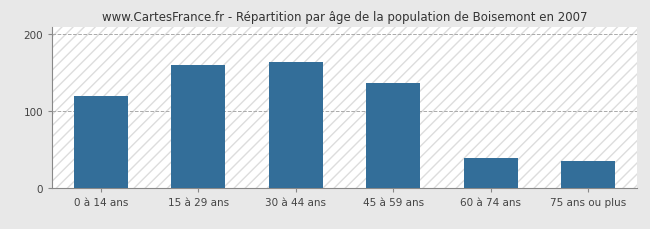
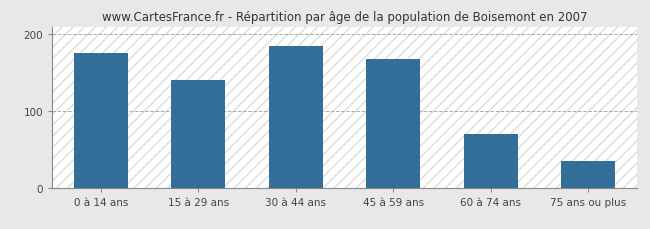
0 à 14 ans: 120 -> 175
15 à 29 ans: 160 -> 140
30 à 44 ans: 164 -> 185
45 à 59 ans: 136 -> 168
60 à 74 ans: 38 -> 70
